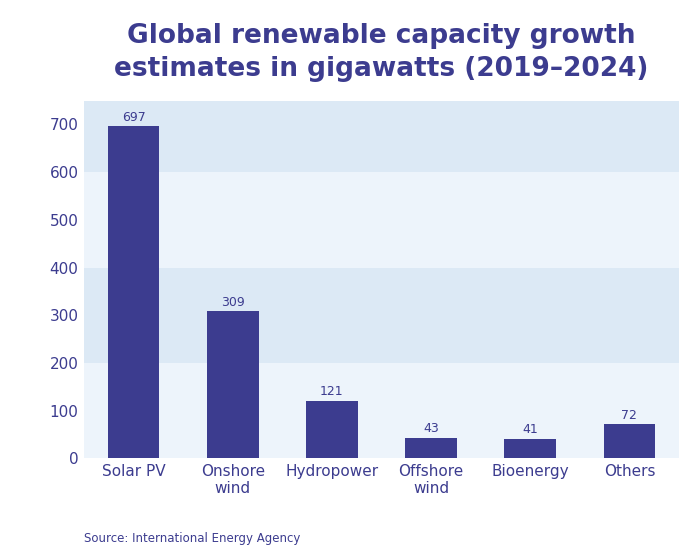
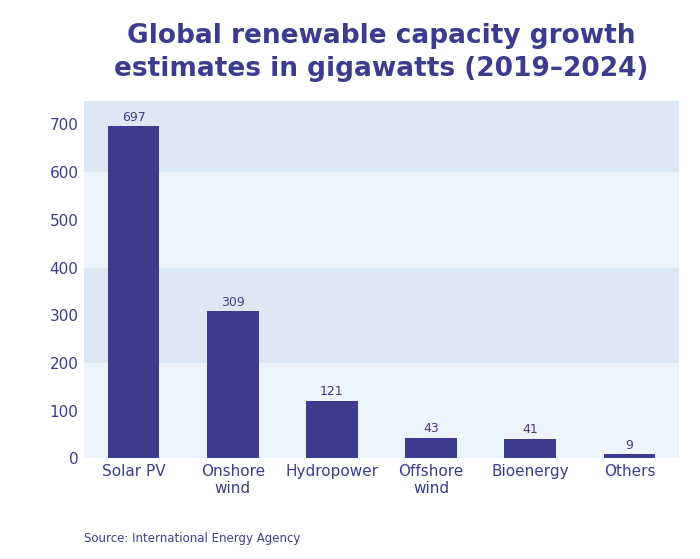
Others: 72 -> 9
